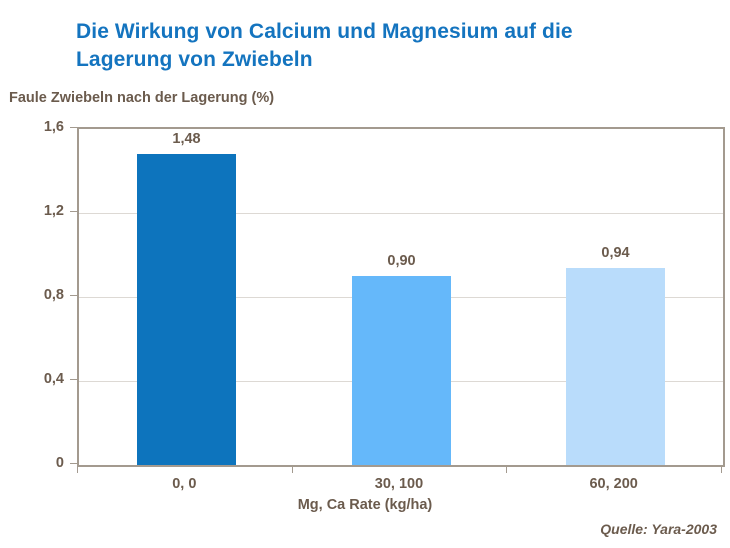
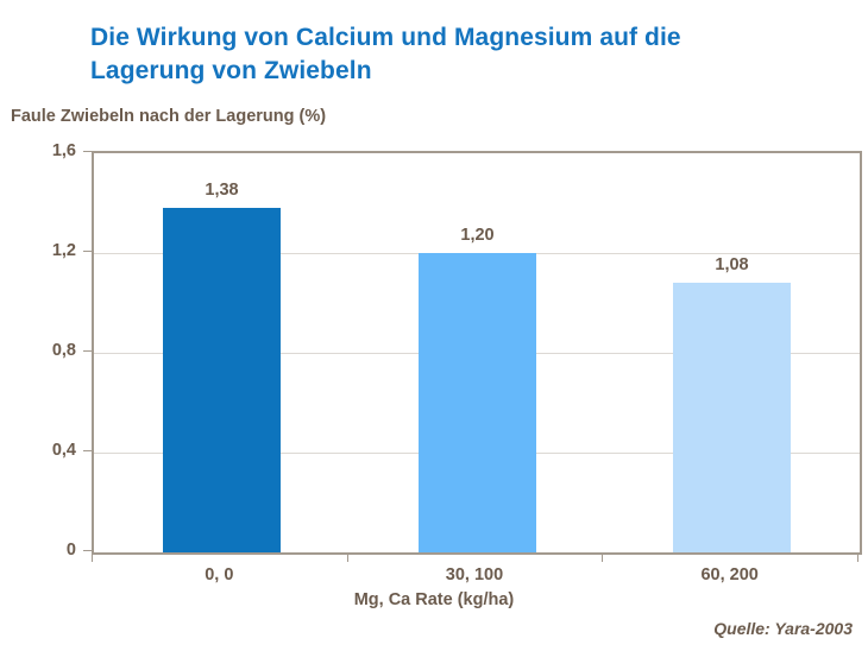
0, 0: 1,48 -> 1,38
30, 100: 0,90 -> 1,20
60, 200: 0,94 -> 1,08
